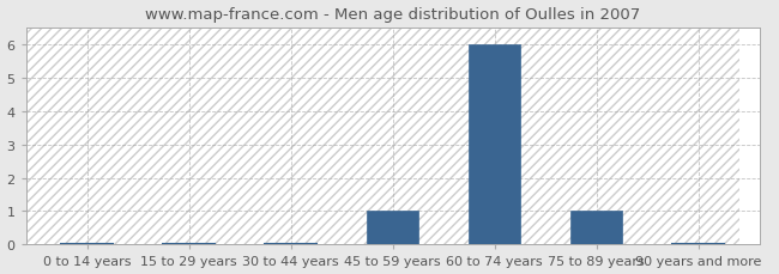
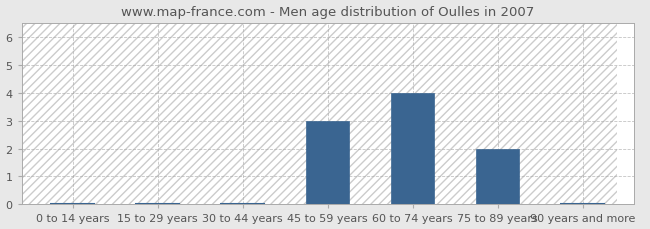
45 to 59 years: 1 -> 3
60 to 74 years: 6 -> 4
75 to 89 years: 1 -> 2
